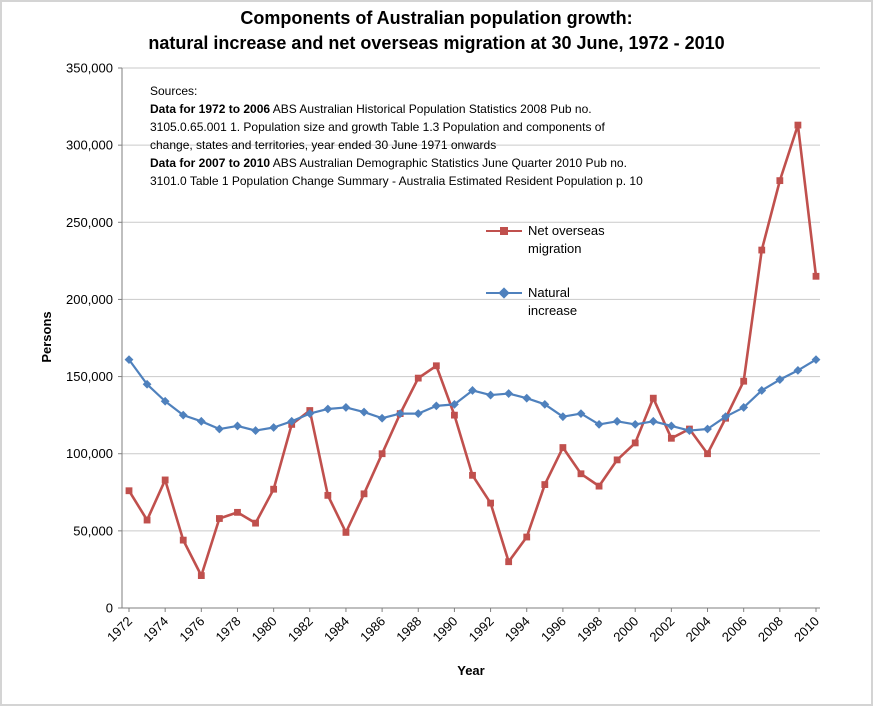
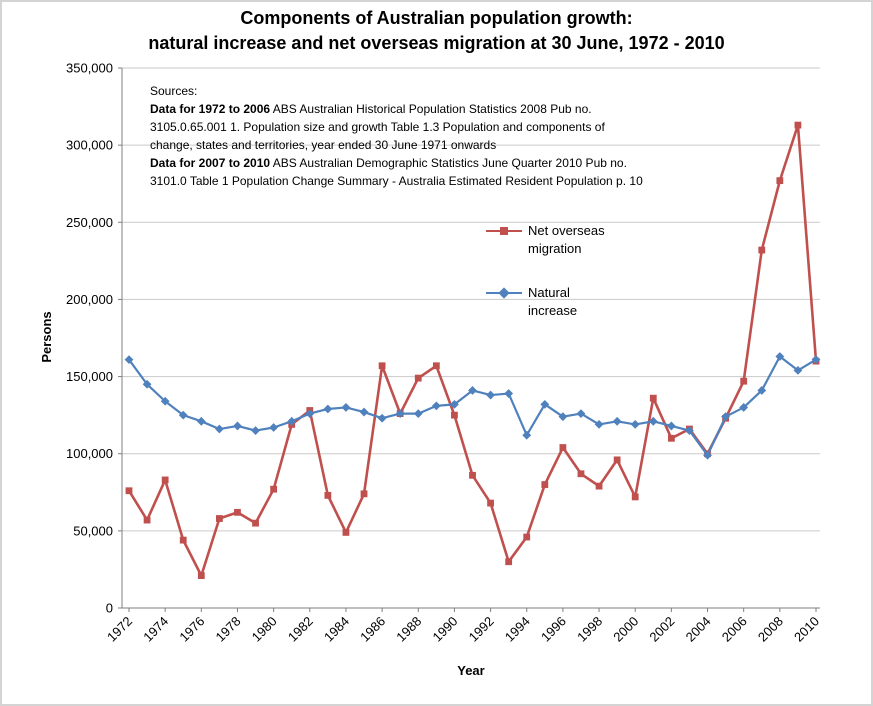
Net overseas migration/1986: 100000 -> 157000
Natural increase/1994: 136000 -> 112000
Net overseas migration/2000: 107000 -> 72000
Natural increase/2004: 116000 -> 99000
Natural increase/2008: 148000 -> 163000
Net overseas migration/2010: 215000 -> 160000
